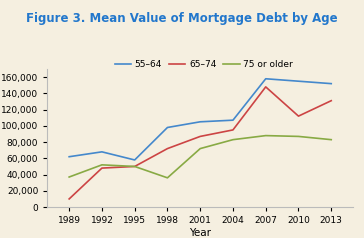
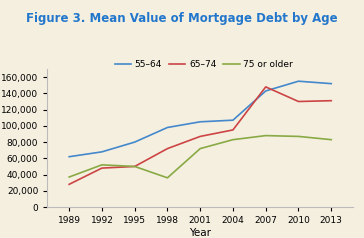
65–74/1989: 10,000 -> 28,000
55–64/1995: 58,000 -> 80,000
55–64/2007: 158,000 -> 143,000
65–74/2010: 112,000 -> 130,000
